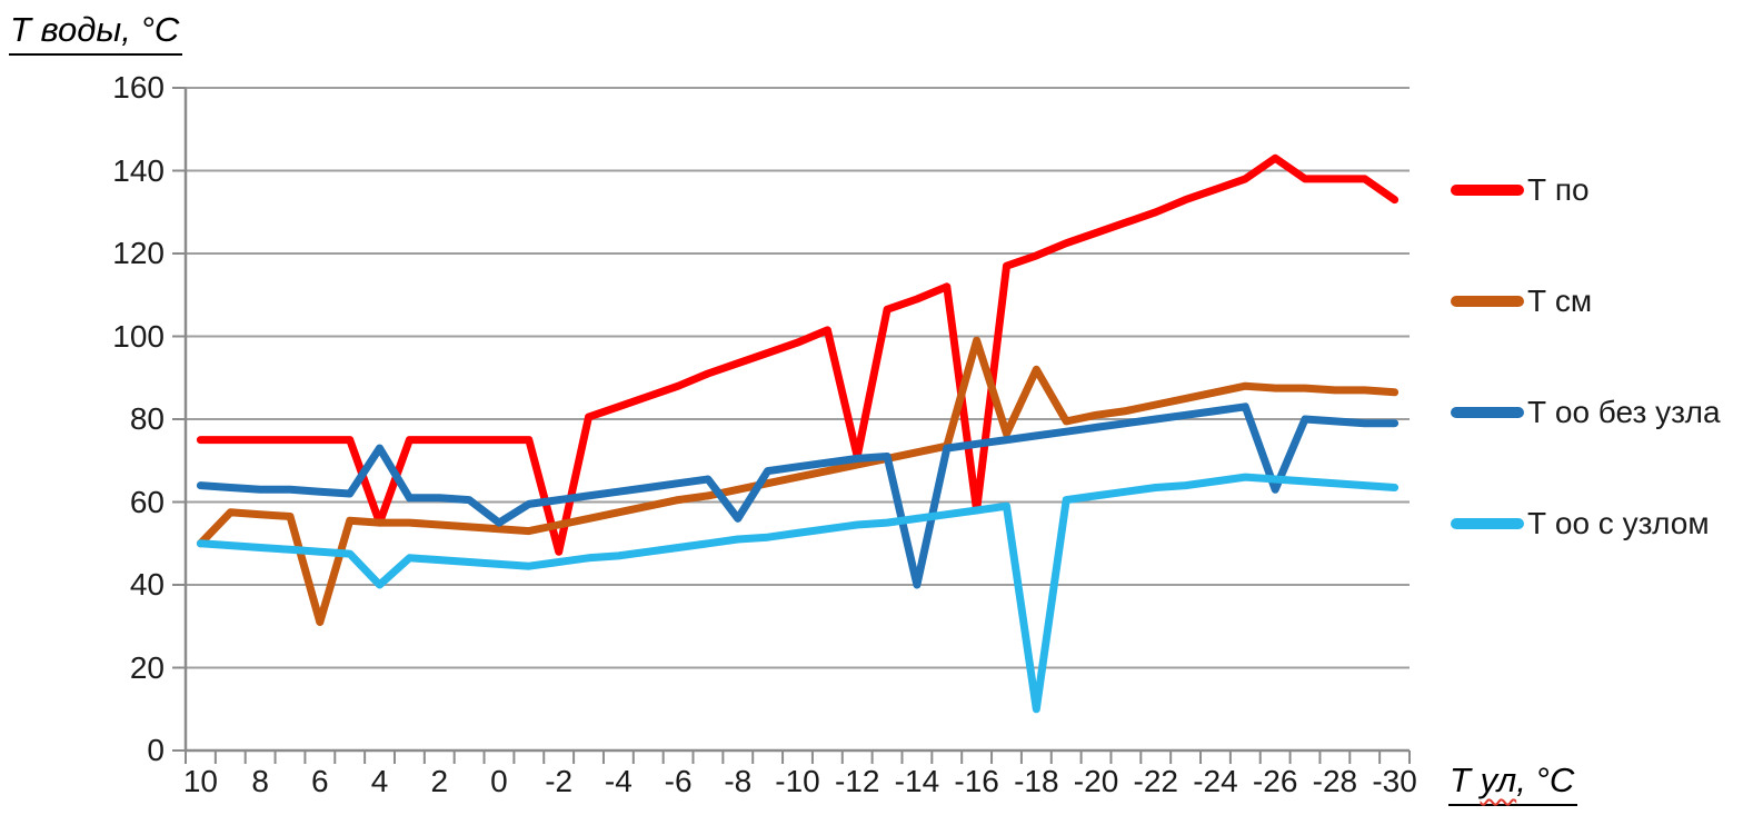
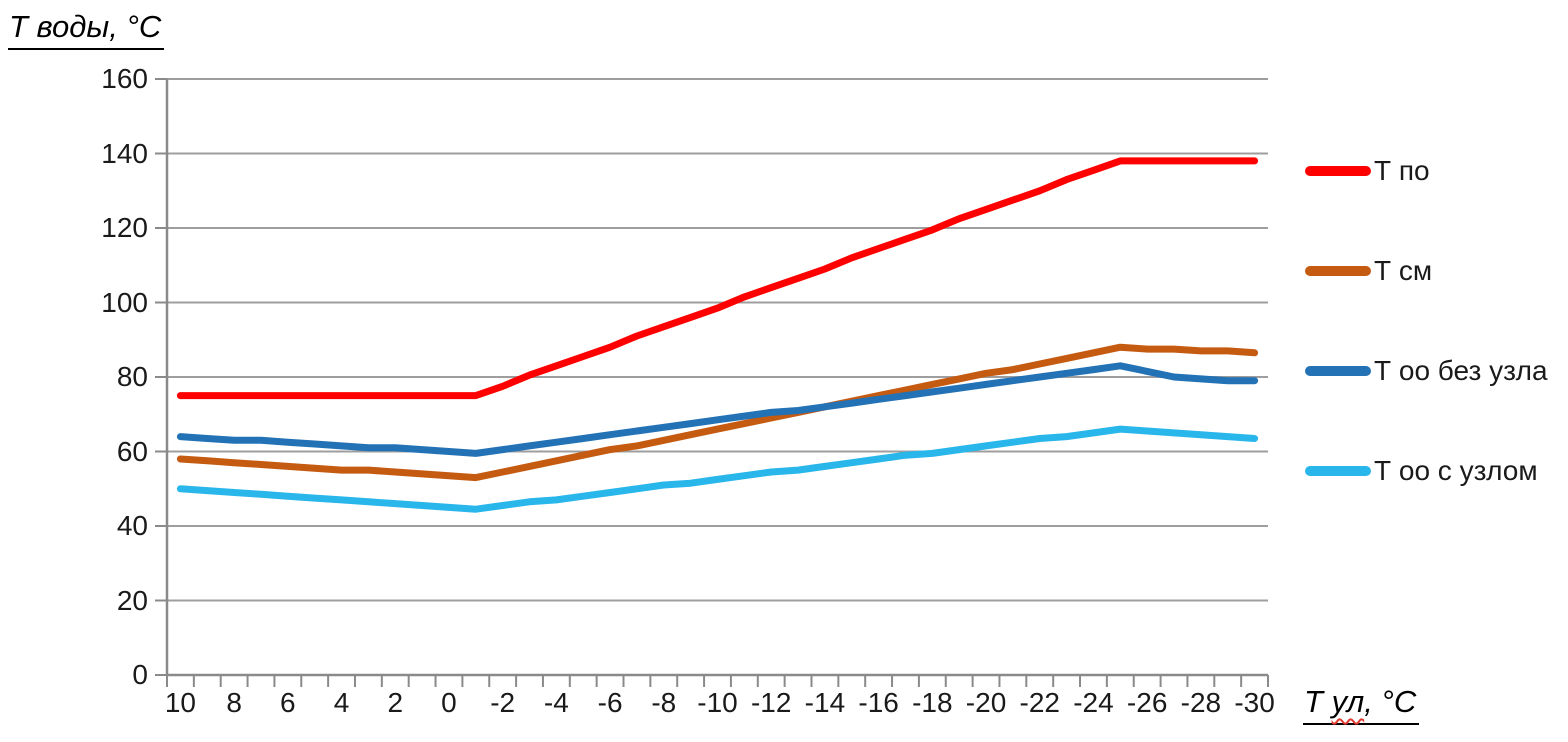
Т см/10: 50 -> 58
Т см/6: 31 -> 56
Т по/4: 55 -> 75
Т оо без узла/4: 73 -> 62
Т оо с узлом/4: 40 -> 47
Т оо без узла/0: 55 -> 60
Т по/-2: 48 -> 78
Т оо без узла/-8: 56 -> 66
Т по/-12: 71 -> 104
Т оо без узла/-14: 40 -> 72
Т по/-16: 58 -> 114
Т см/-16: 99 -> 75
Т см/-18: 92 -> 78
Т оо с узлом/-18: 10 -> 60
Т по/-26: 143 -> 138
Т оо без узла/-26: 63 -> 82
Т по/-30: 133 -> 138
